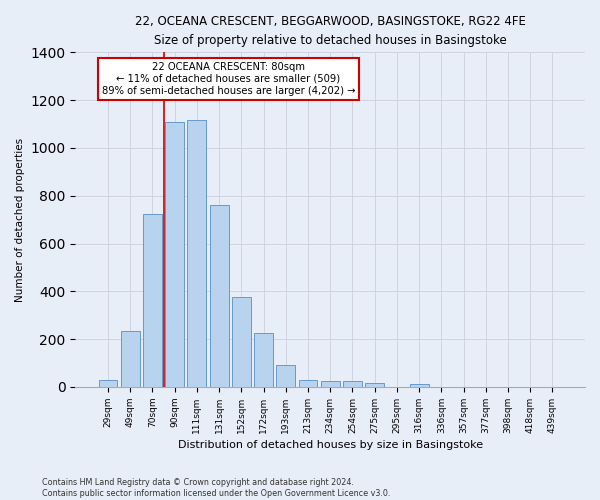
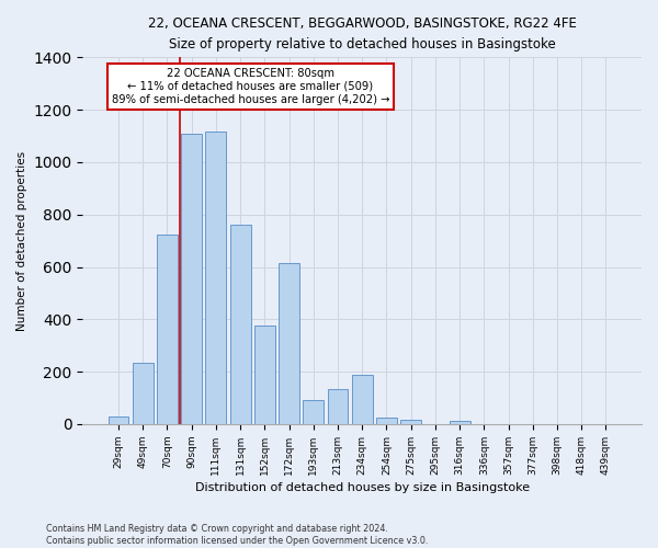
172sqm: 225 -> 615
213sqm: 30 -> 135
234sqm: 25 -> 190
